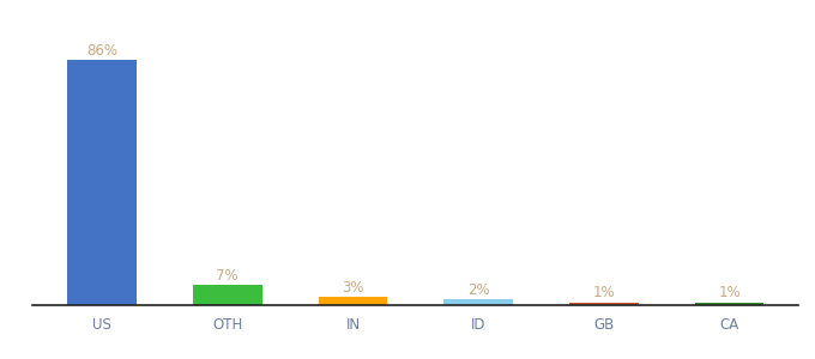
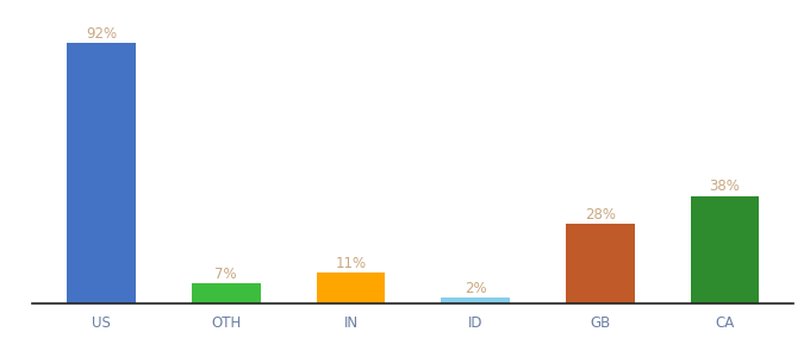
US: 86% -> 92%
IN: 3% -> 11%
GB: 1% -> 28%
CA: 1% -> 38%
